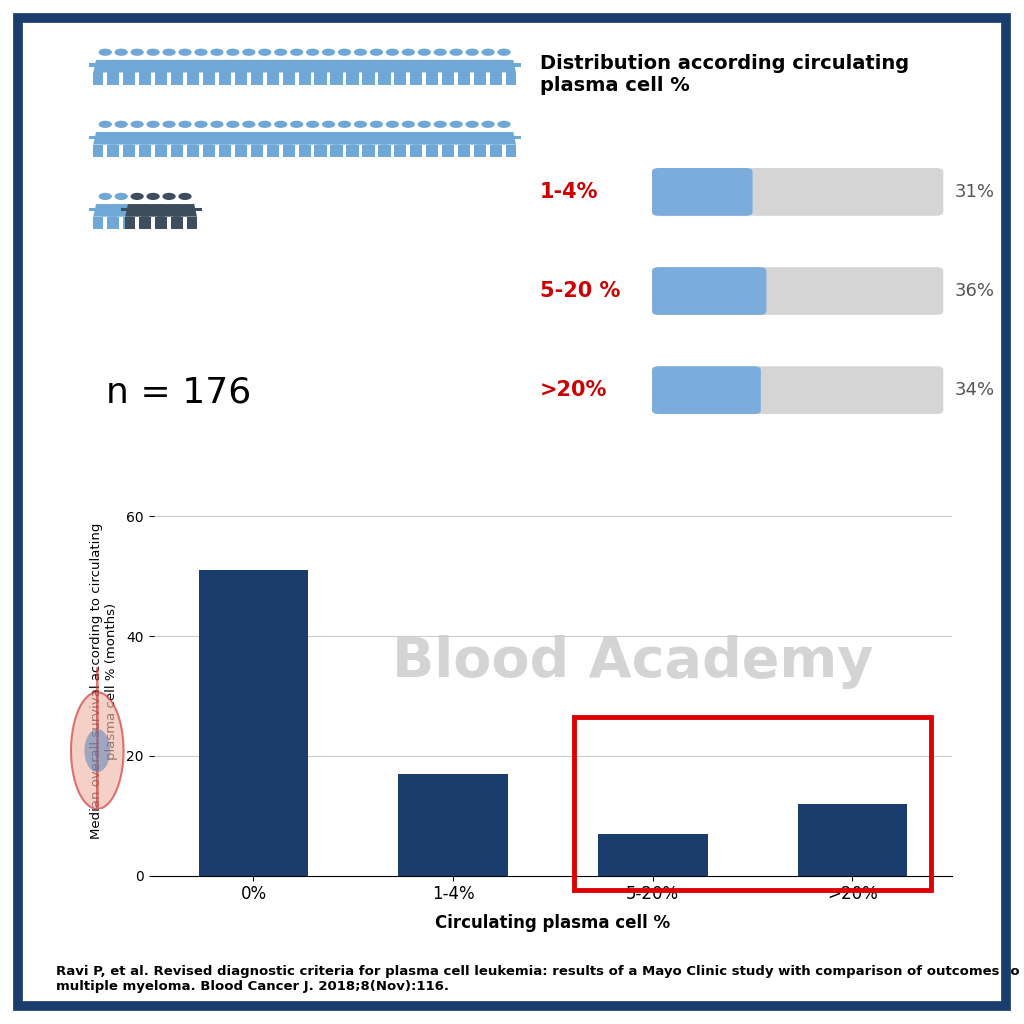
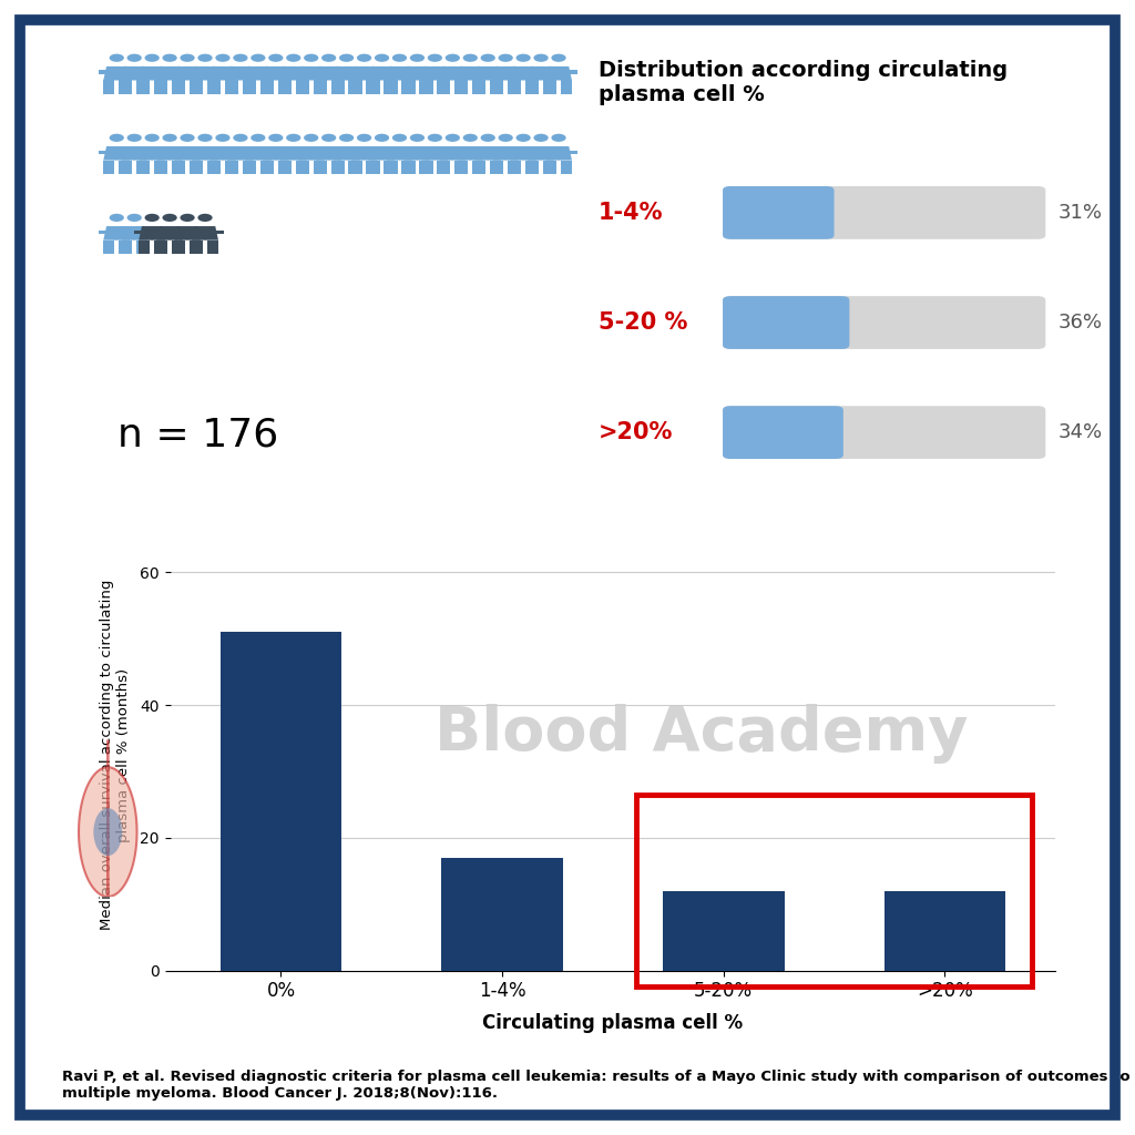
5-20%: 7 -> 12
